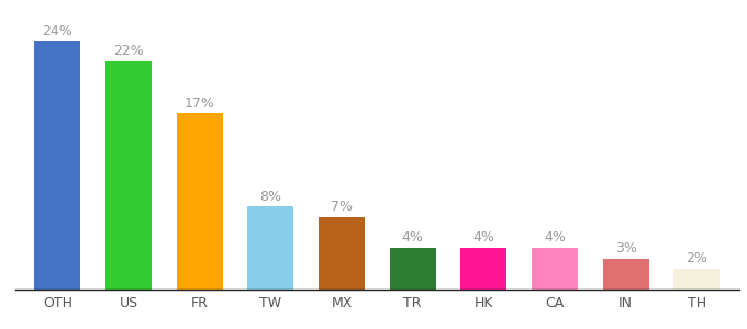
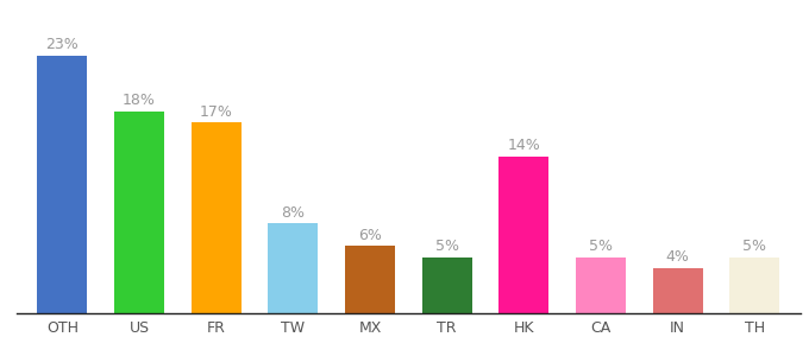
OTH: 24% -> 23%
US: 22% -> 18%
MX: 7% -> 6%
TR: 4% -> 5%
HK: 4% -> 14%
CA: 4% -> 5%
IN: 3% -> 4%
TH: 2% -> 5%
